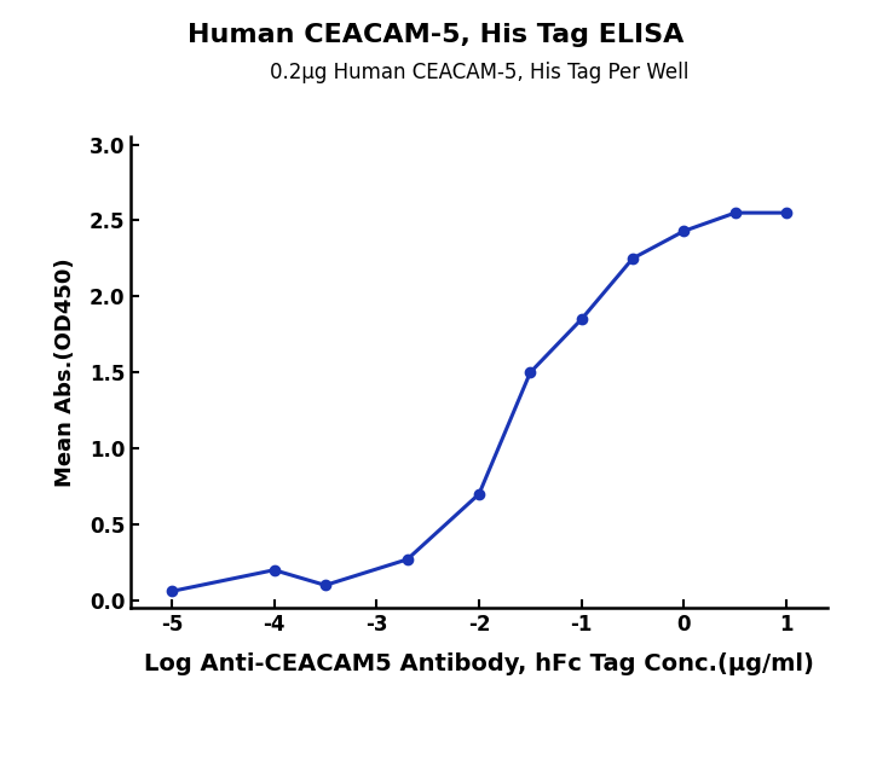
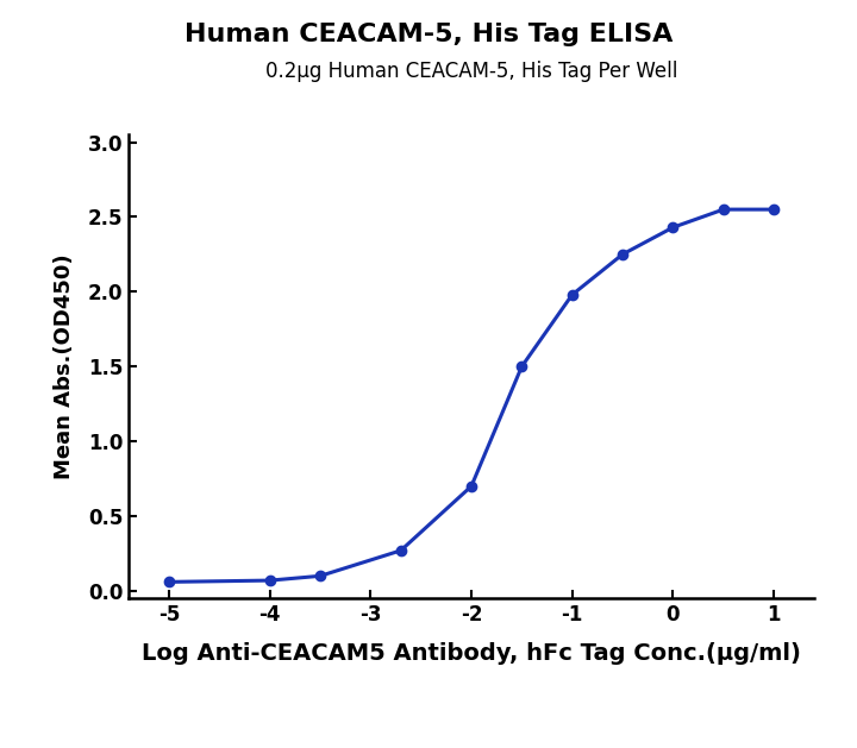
-4: 0.20 -> 0.07
-1: 1.85 -> 1.98
